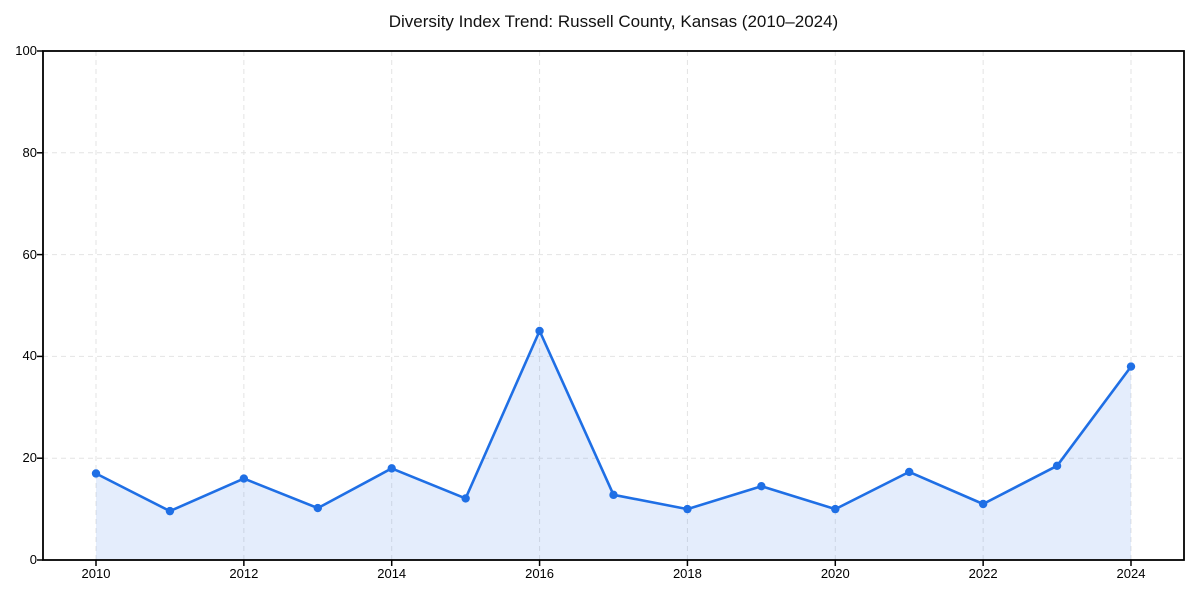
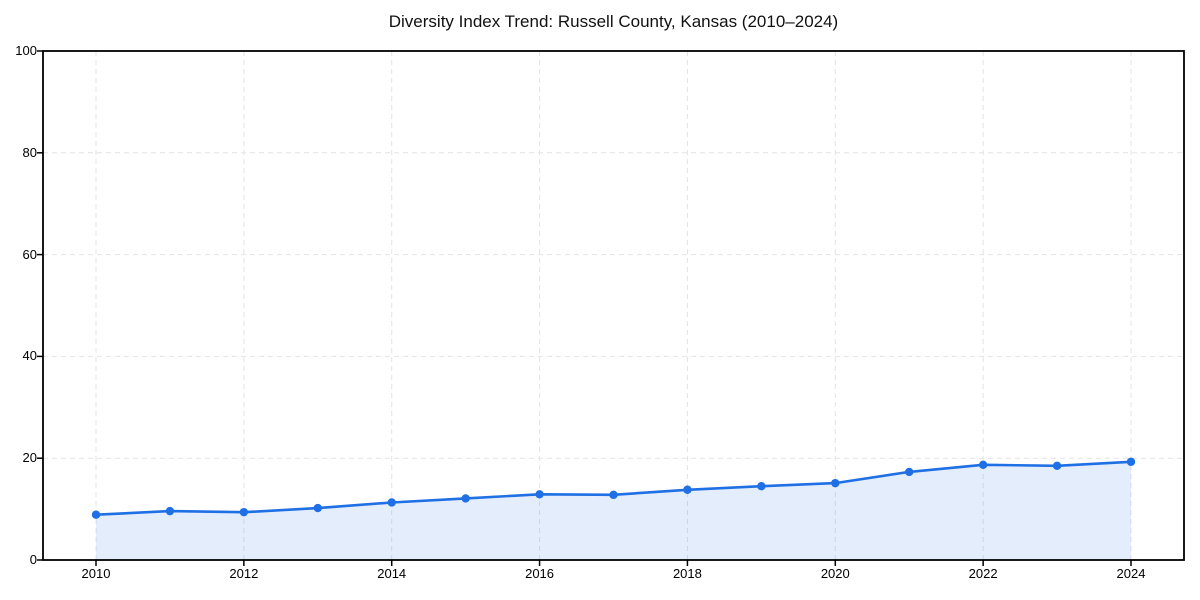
2010: 17 -> 9
2012: 16 -> 9
2014: 18 -> 11
2016: 45 -> 13
2018: 10 -> 14
2020: 10 -> 15
2022: 11 -> 19
2024: 38 -> 19
